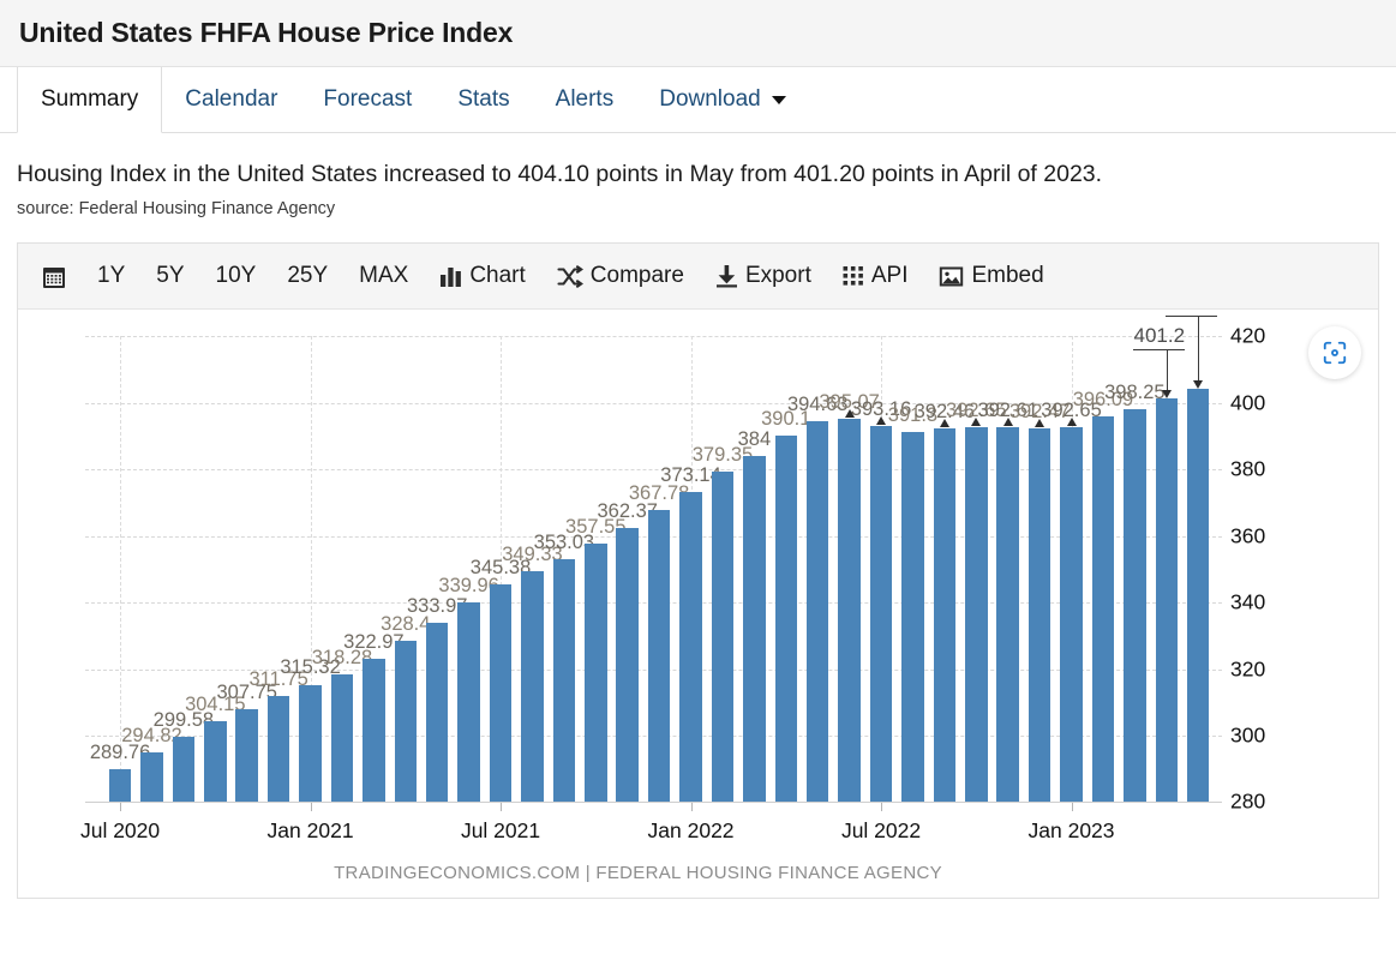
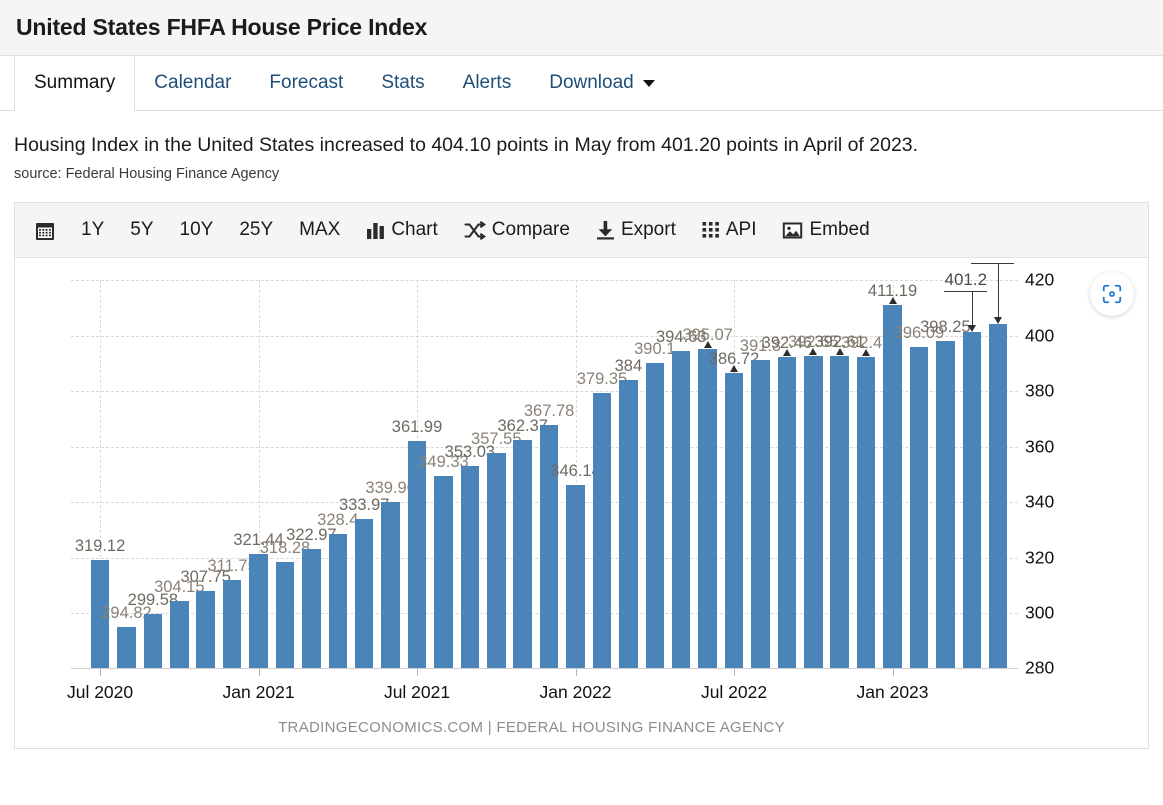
Jul 2020: 289.76 -> 319.12
Jan 2021: 315.32 -> 321.44
Jul 2021: 345.38 -> 361.99
Jan 2022: 373.14 -> 346.14
Jul 2022: 393.16 -> 386.72
Jan 2023: 392.65 -> 411.19
